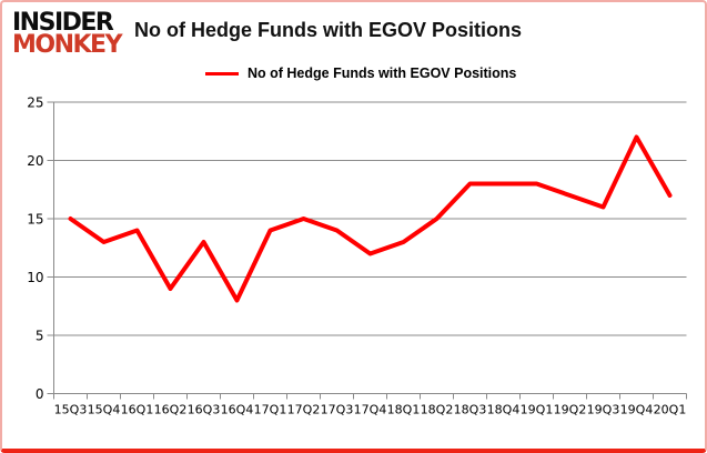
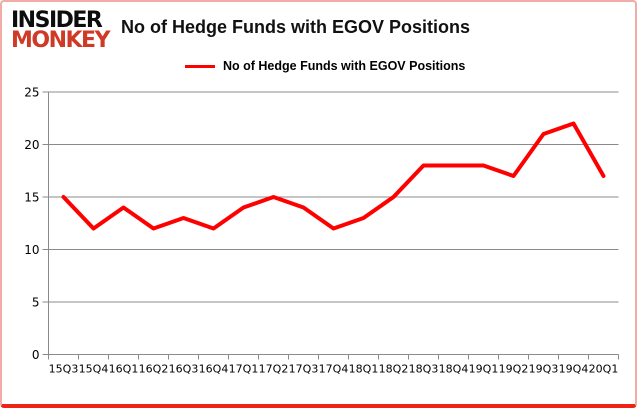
15Q4: 13 -> 12
16Q2: 9 -> 12
16Q4: 8 -> 12
19Q3: 16 -> 21
